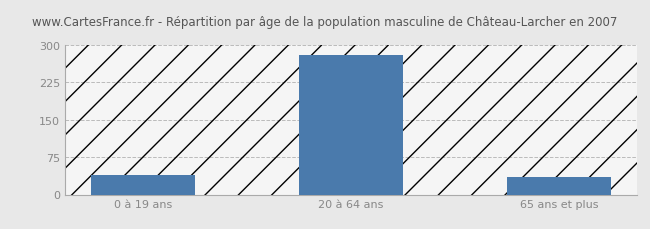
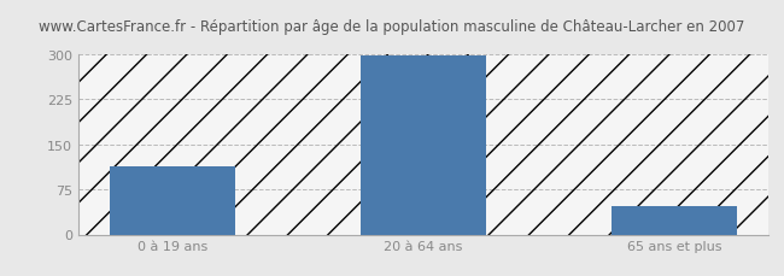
0 à 19 ans: 40 -> 113
20 à 64 ans: 280 -> 297
65 ans et plus: 35 -> 48
